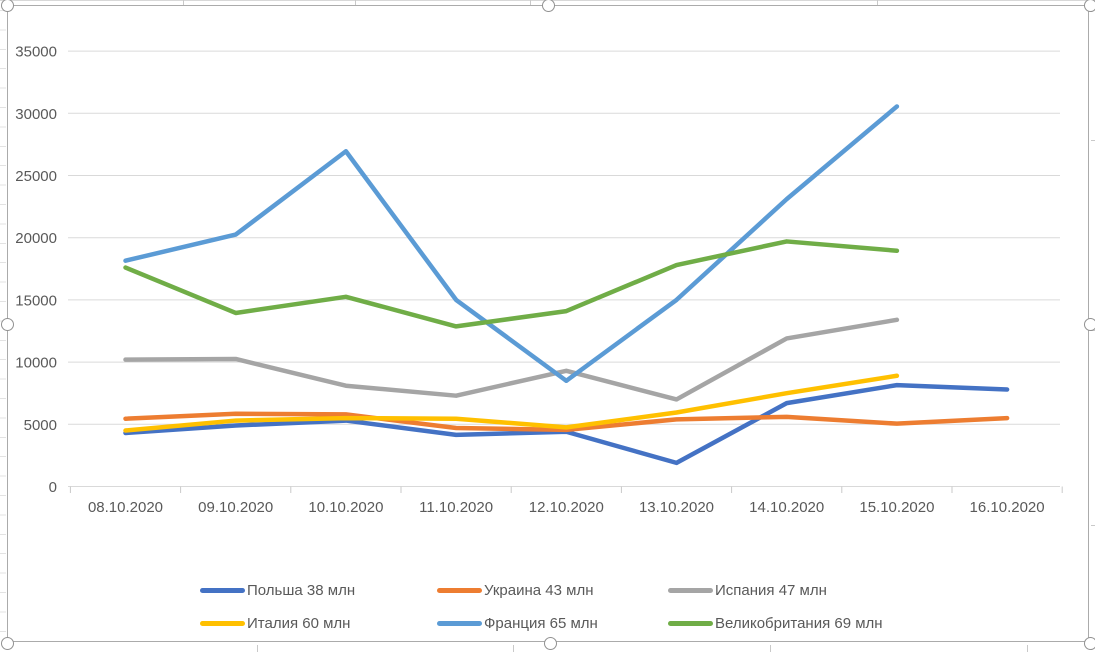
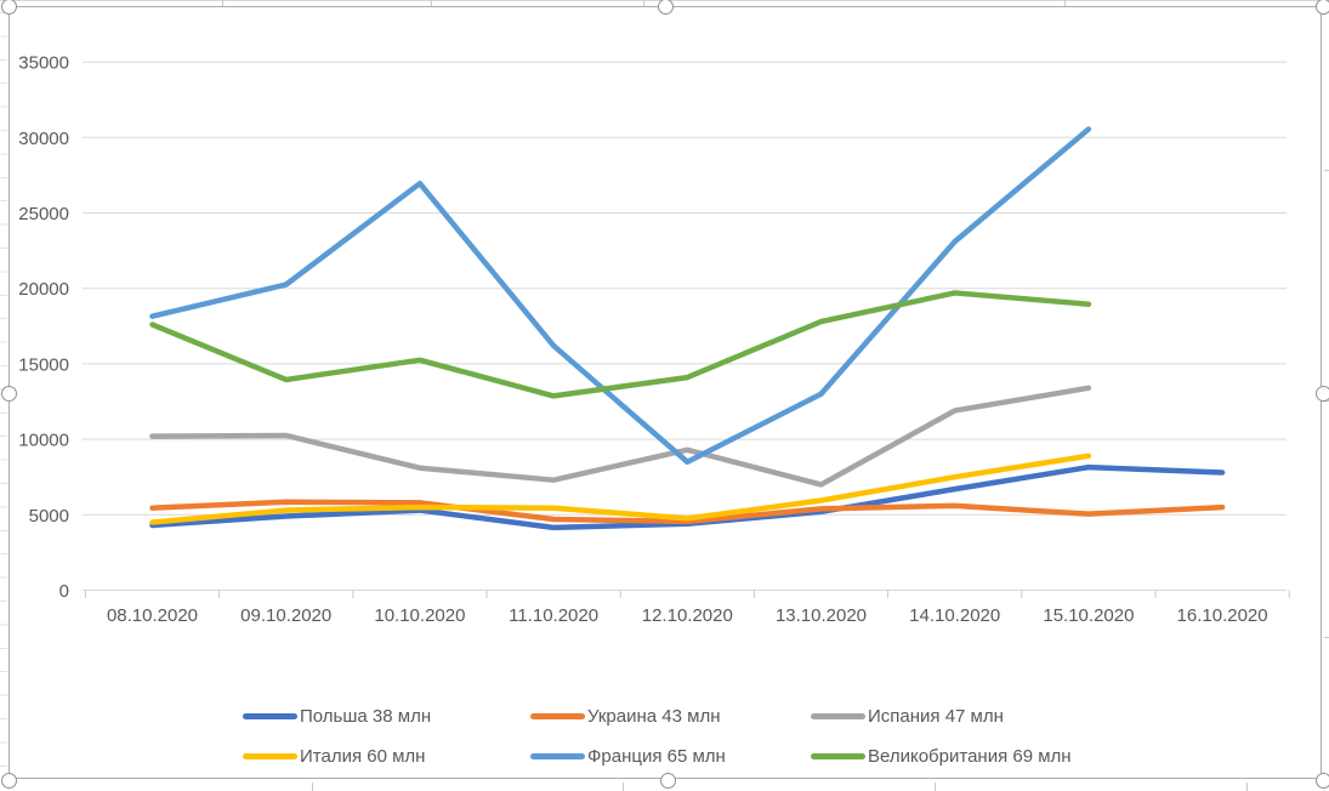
Франция 65 млн/11.10.2020: 15000 -> 16200
Польша 38 млн/13.10.2020: 1900 -> 5200
Франция 65 млн/13.10.2020: 15000 -> 13000
